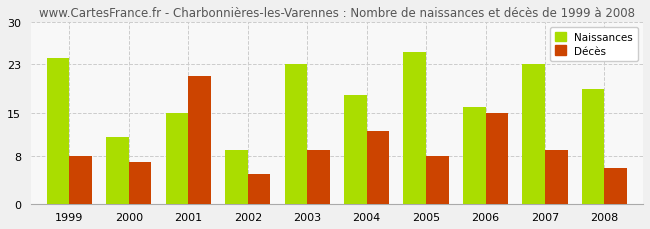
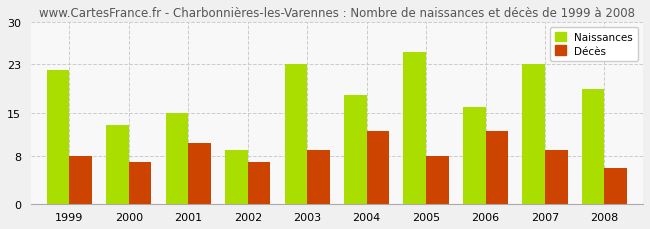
Naissances/1999: 24 -> 22
Naissances/2000: 11 -> 13
Décès/2001: 21 -> 10
Décès/2002: 5 -> 7
Décès/2006: 15 -> 12
